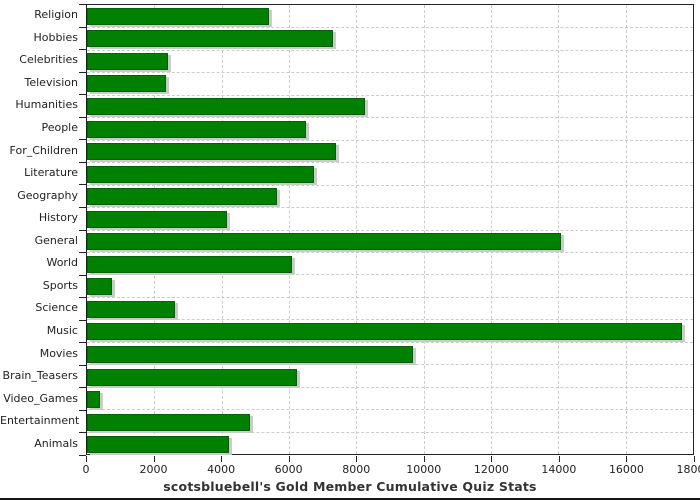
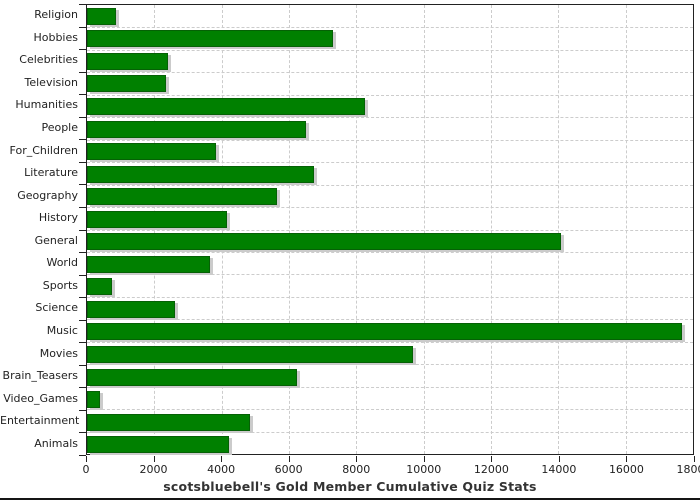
Religion: 5400 -> 900
For_Children: 7400 -> 3800
World: 6100 -> 3600
